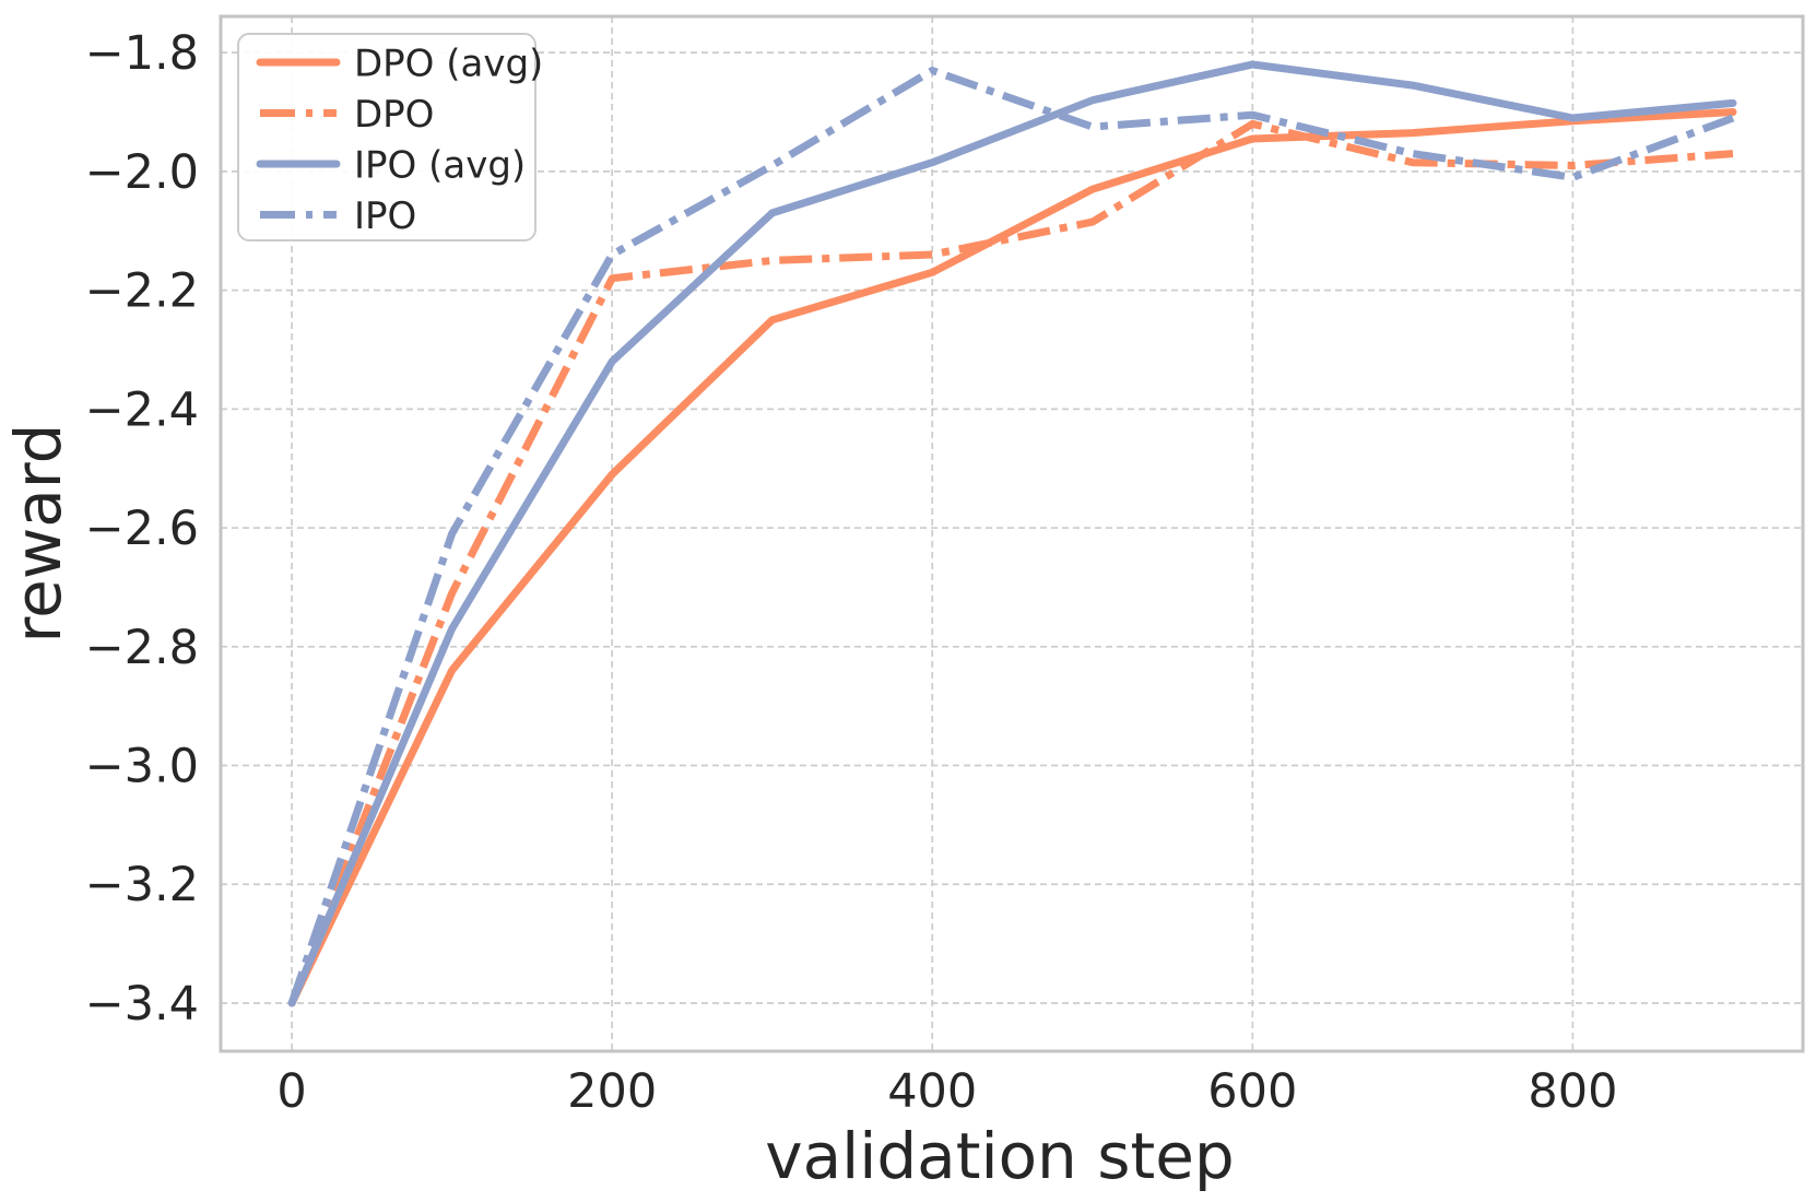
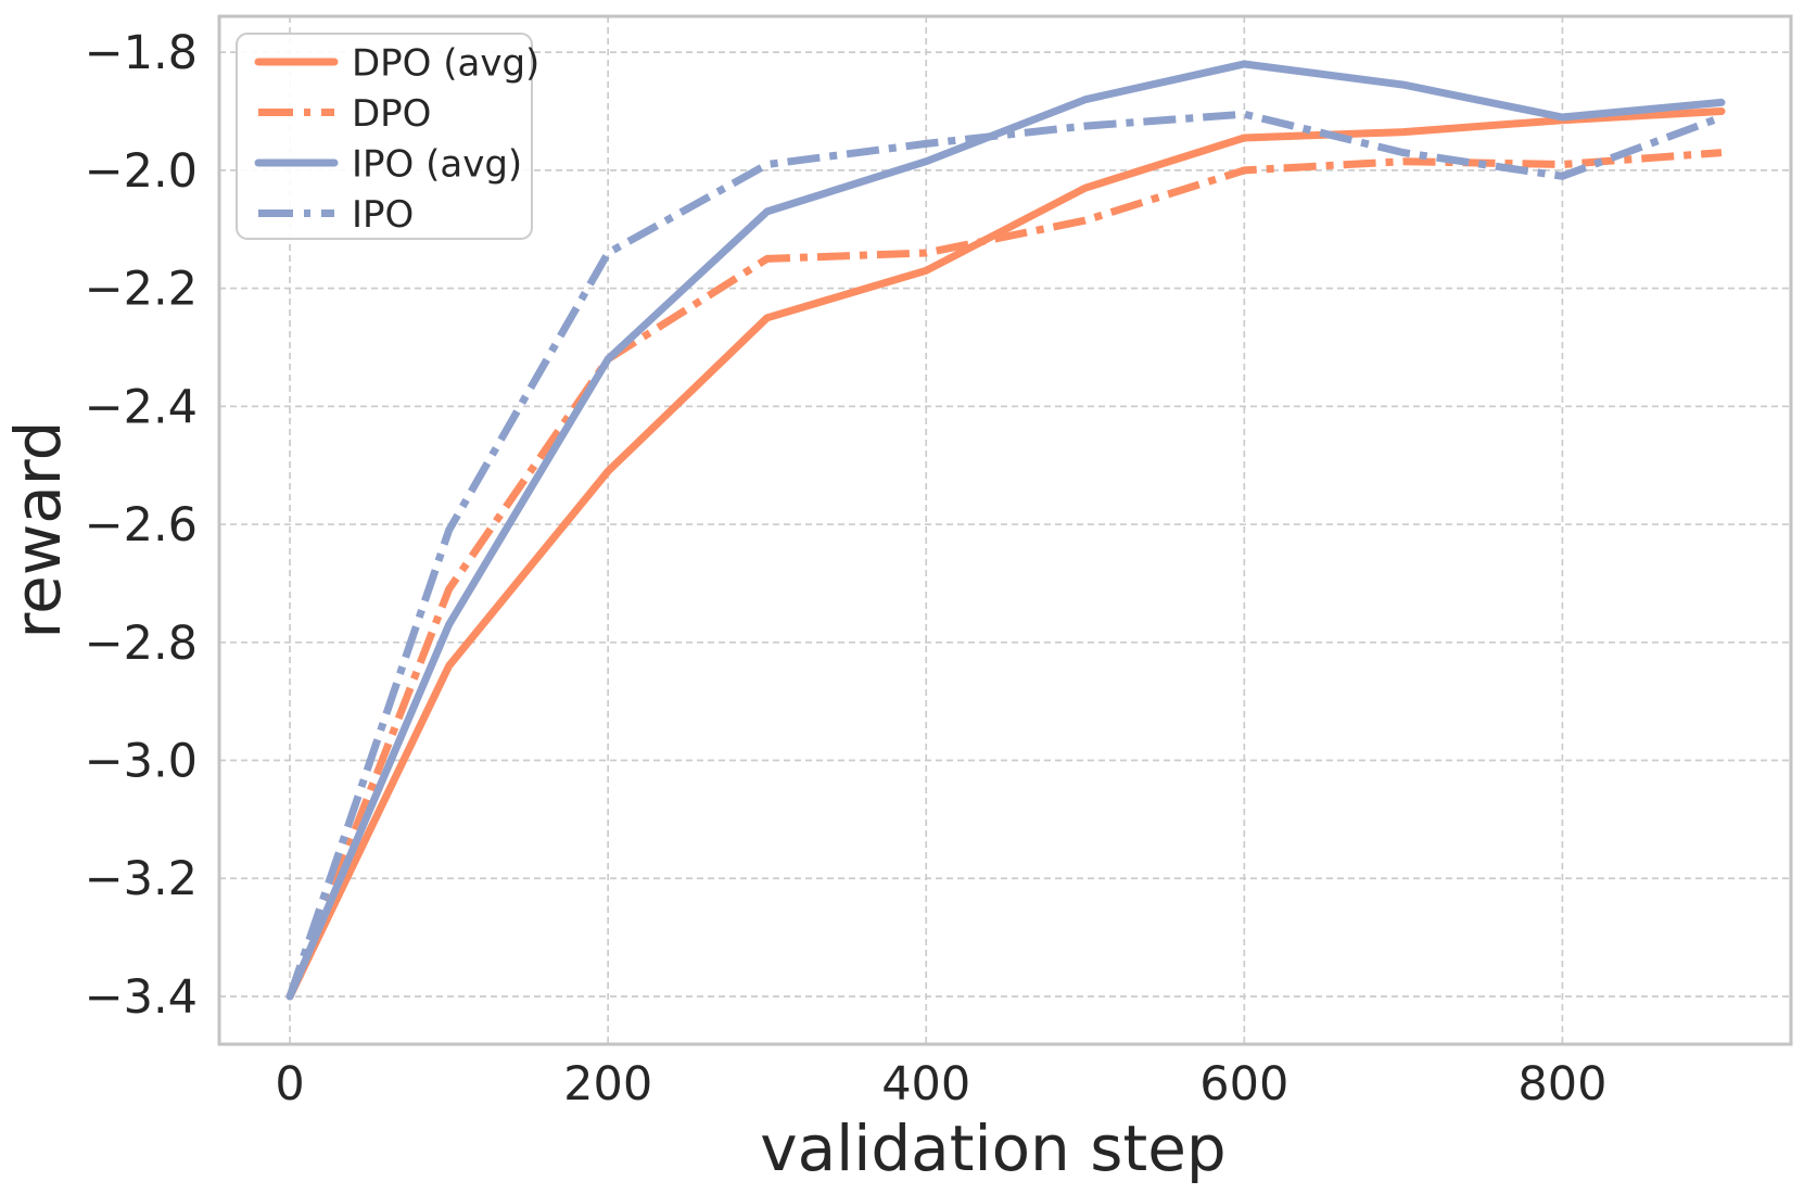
DPO/200: -2.18 -> -2.32
IPO/400: -1.83 -> -1.96
DPO/600: -1.92 -> -2.00
